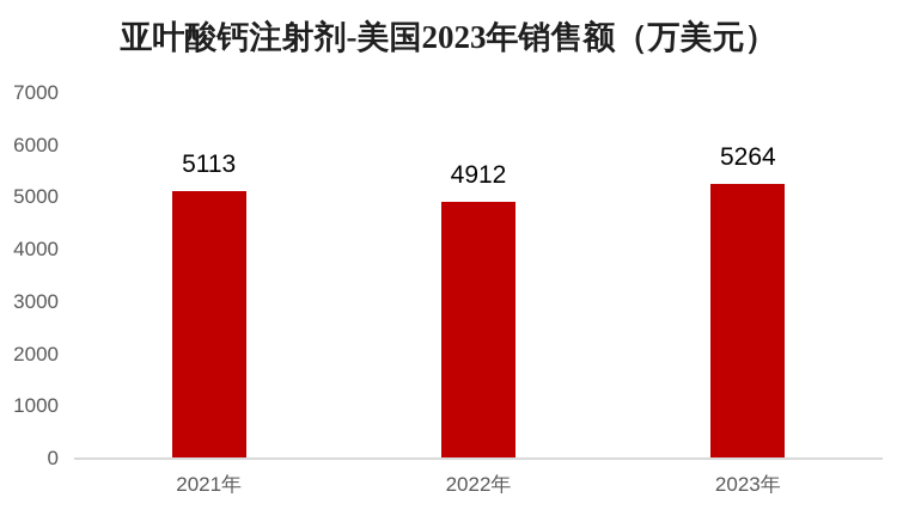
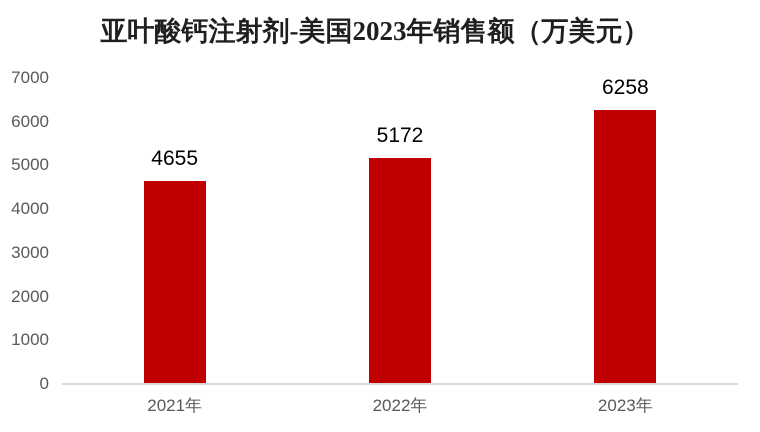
2021年: 5113 -> 4655
2022年: 4912 -> 5172
2023年: 5264 -> 6258
